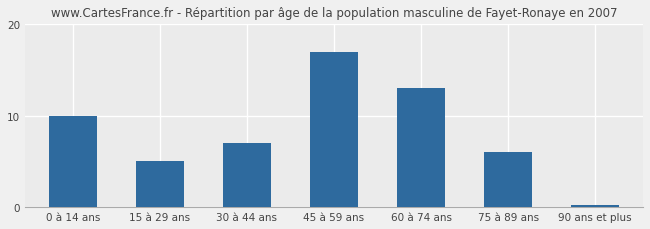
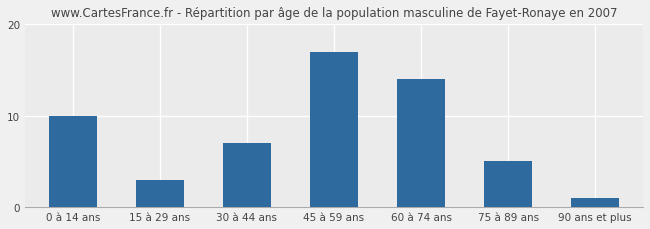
15 à 29 ans: 5.0 -> 3.0
60 à 74 ans: 13.0 -> 14.0
75 à 89 ans: 6.0 -> 5.0
90 ans et plus: 0.2 -> 1.0
